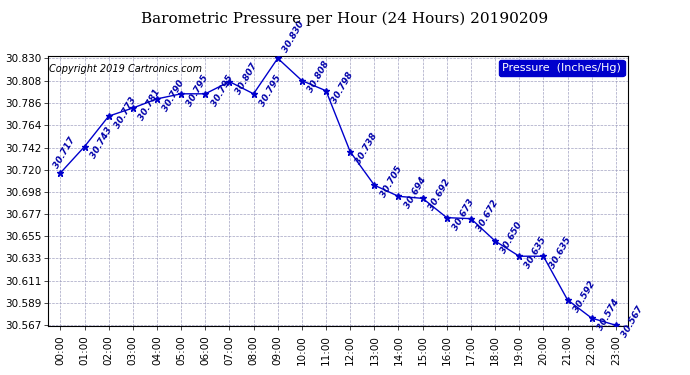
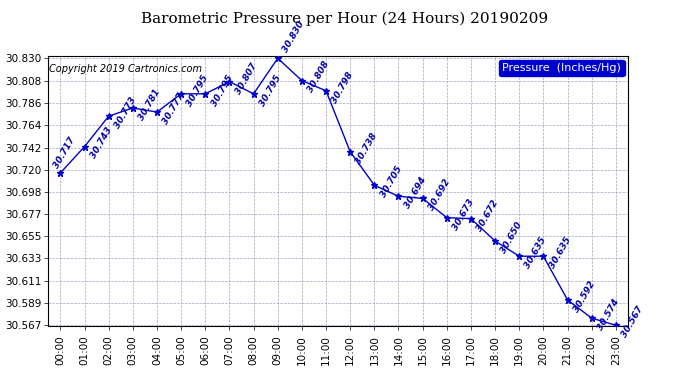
04:00: 30.790 -> 30.777
